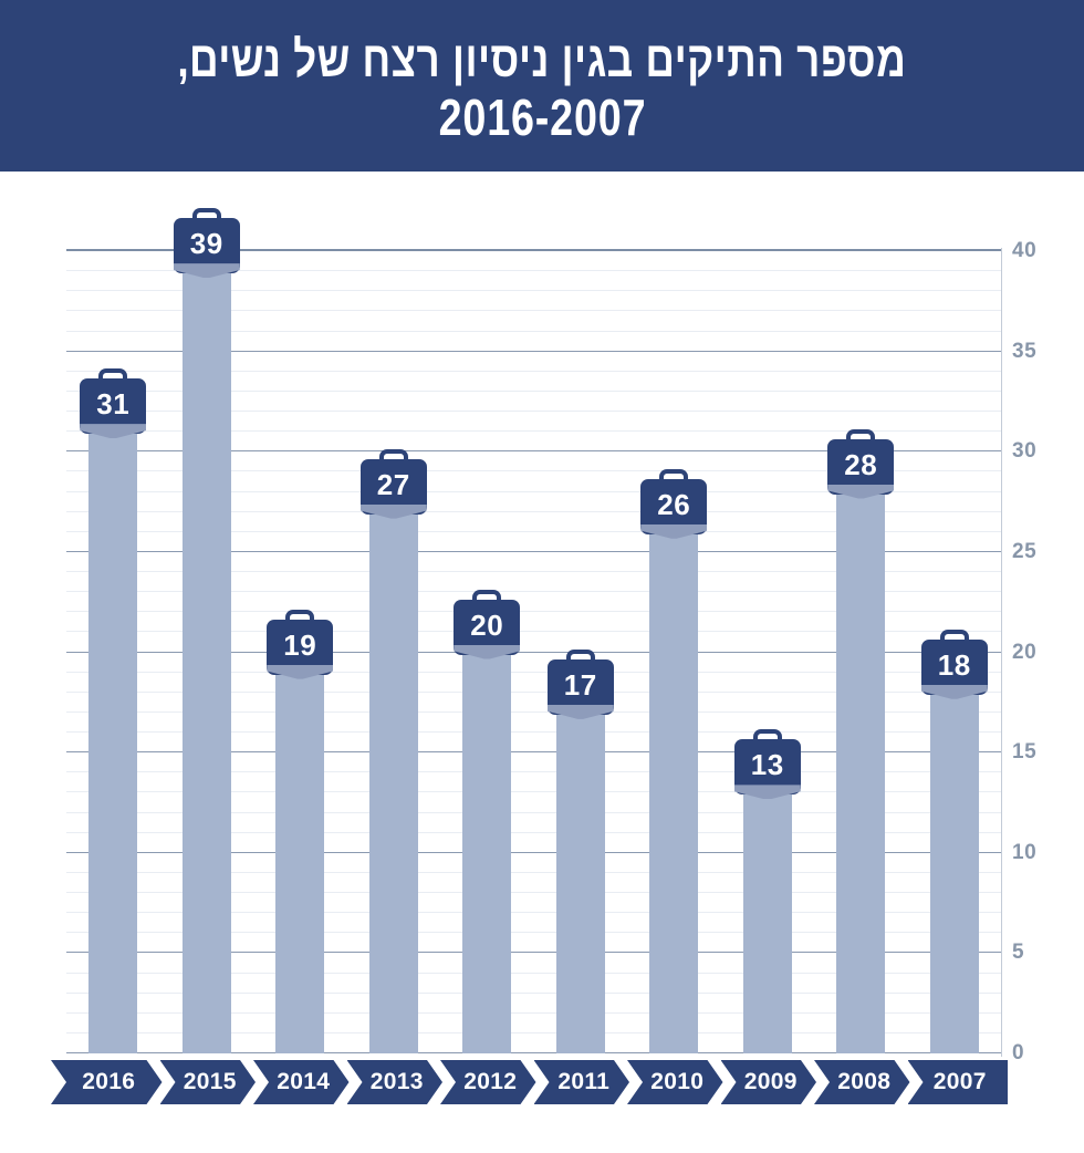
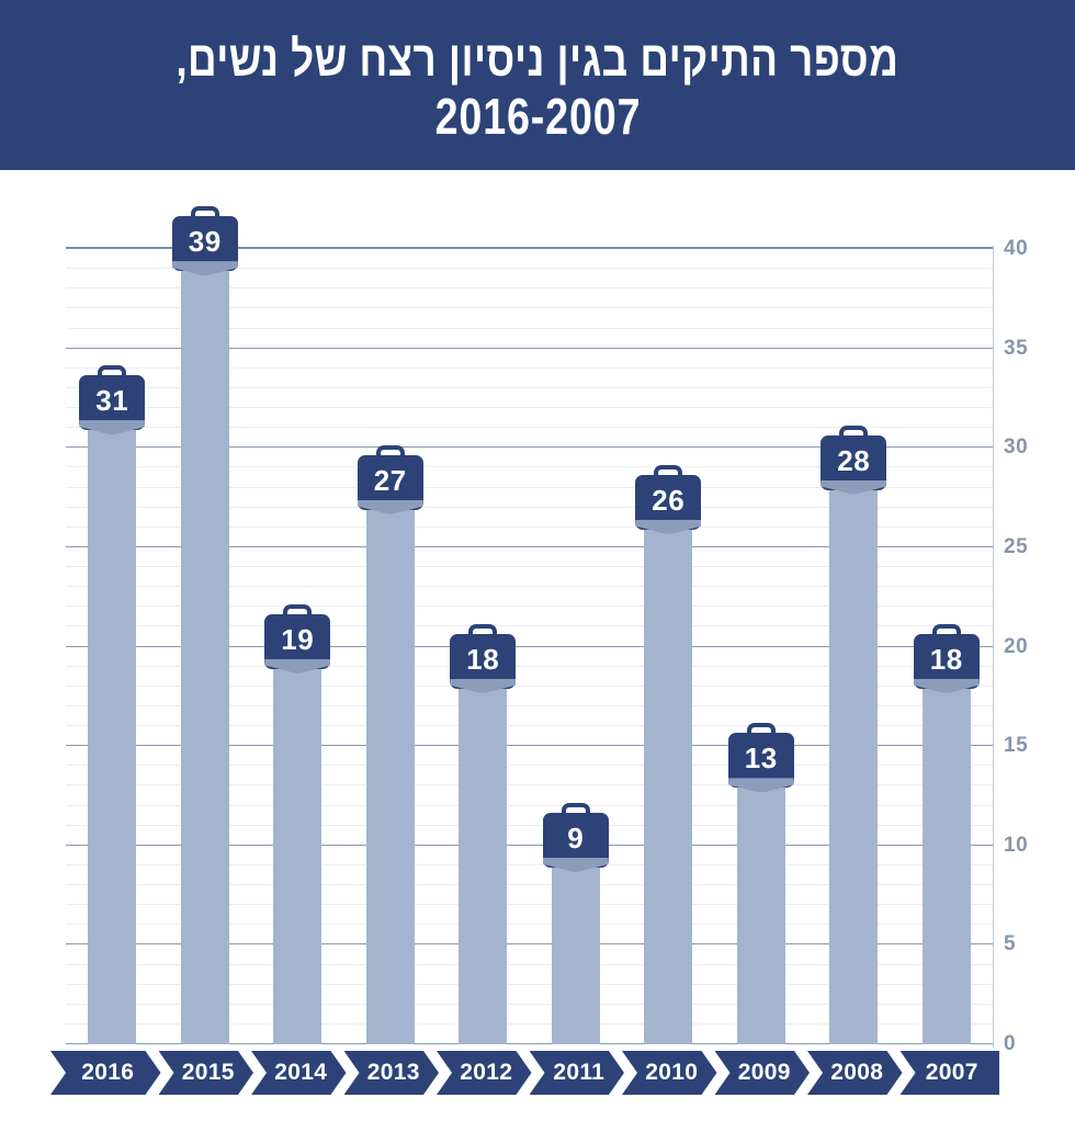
2012: 20 -> 18
2011: 17 -> 9
